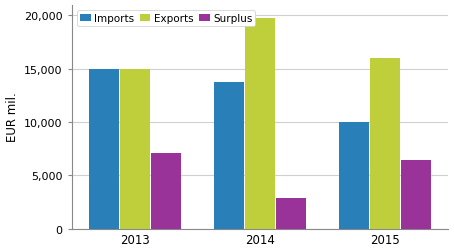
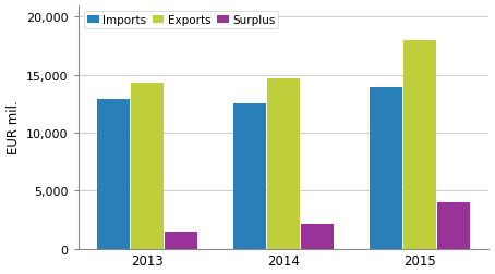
Imports/2013: 15,000 -> 12,900
Exports/2013: 15,000 -> 14,300
Surplus/2013: 7,100 -> 1,500
Imports/2014: 13,700 -> 12,500
Exports/2014: 19,700 -> 14,700
Surplus/2014: 2,900 -> 2,100
Imports/2015: 10,000 -> 13,900
Exports/2015: 16,000 -> 18,000
Surplus/2015: 6,400 -> 4,000
